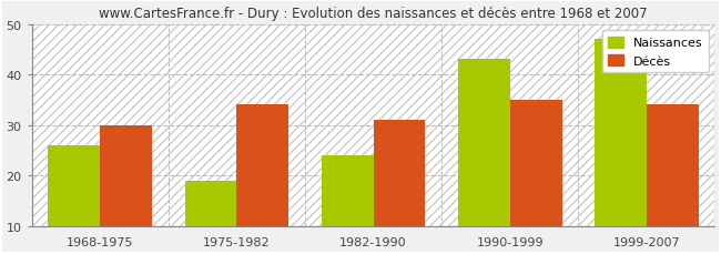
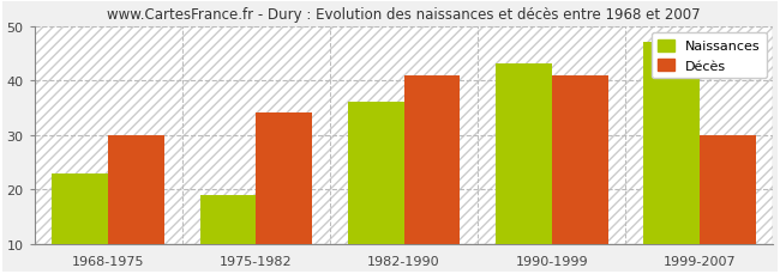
Naissances/1968-1975: 26 -> 23
Naissances/1982-1990: 24 -> 36
Décès/1982-1990: 31 -> 41
Décès/1990-1999: 35 -> 41
Décès/1999-2007: 34 -> 30
